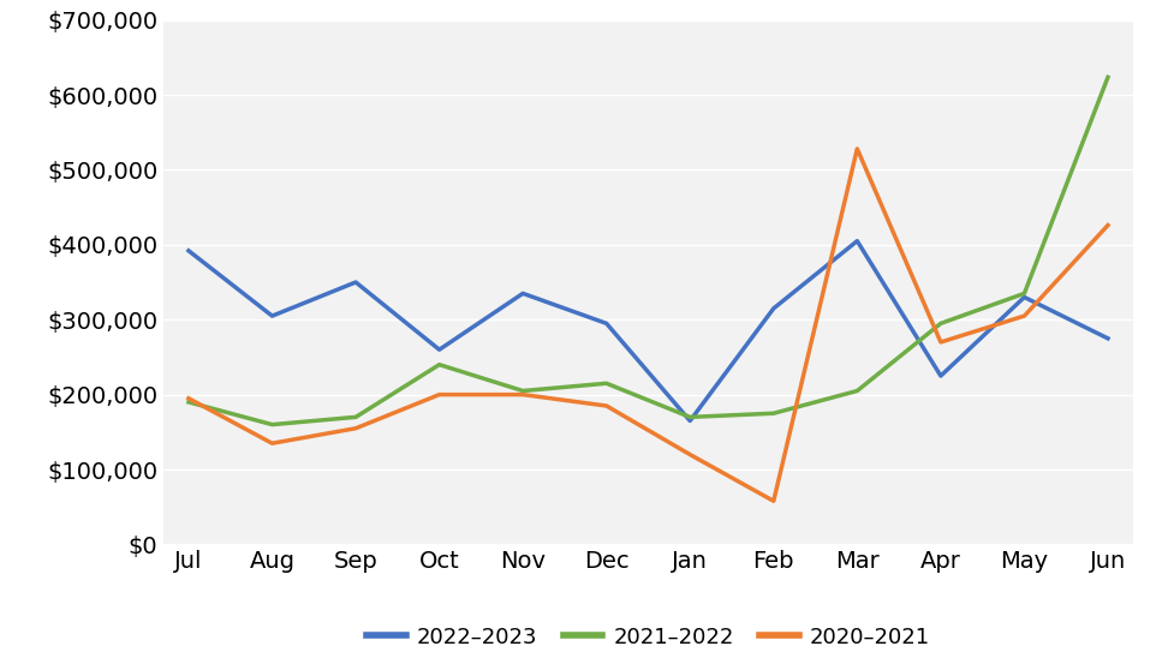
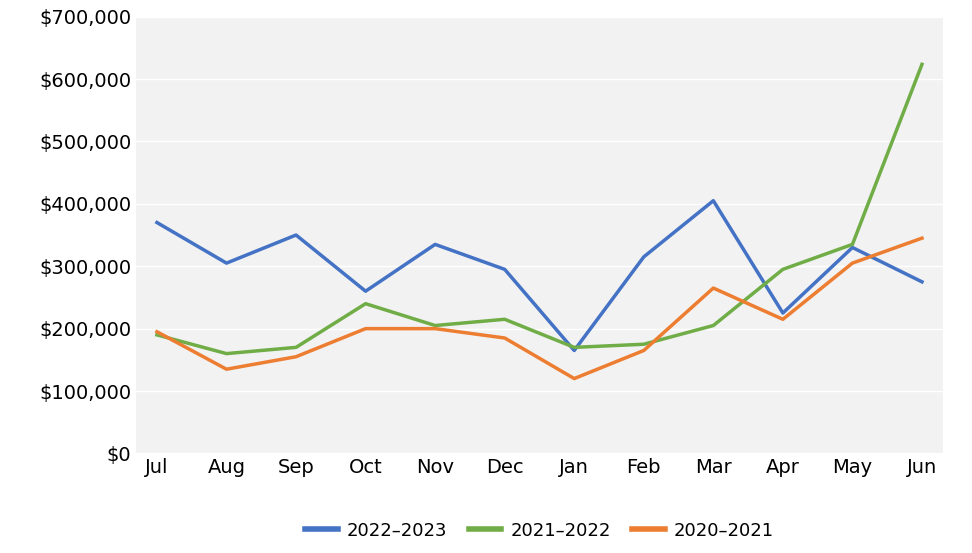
2022–2023/Jul: $392,000 -> $370,000
2020–2021/Feb: $58,000 -> $165,000
2020–2021/Mar: $528,000 -> $265,000
2020–2021/Apr: $270,000 -> $215,000
2020–2021/Jun: $426,000 -> $345,000
